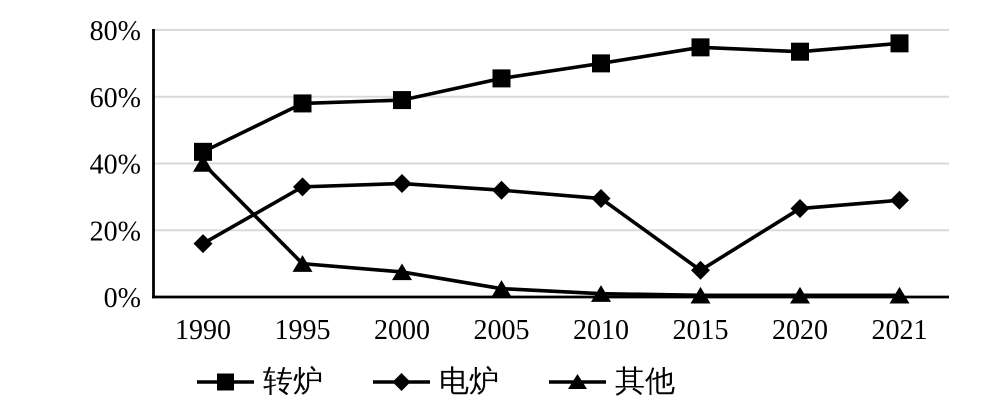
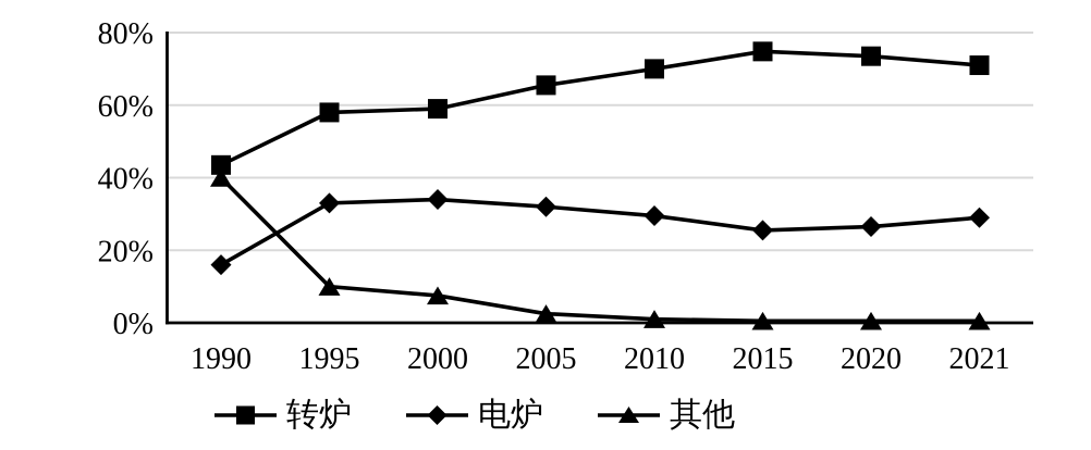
电炉/2015: 8% -> 26%
转炉/2021: 76% -> 71%
